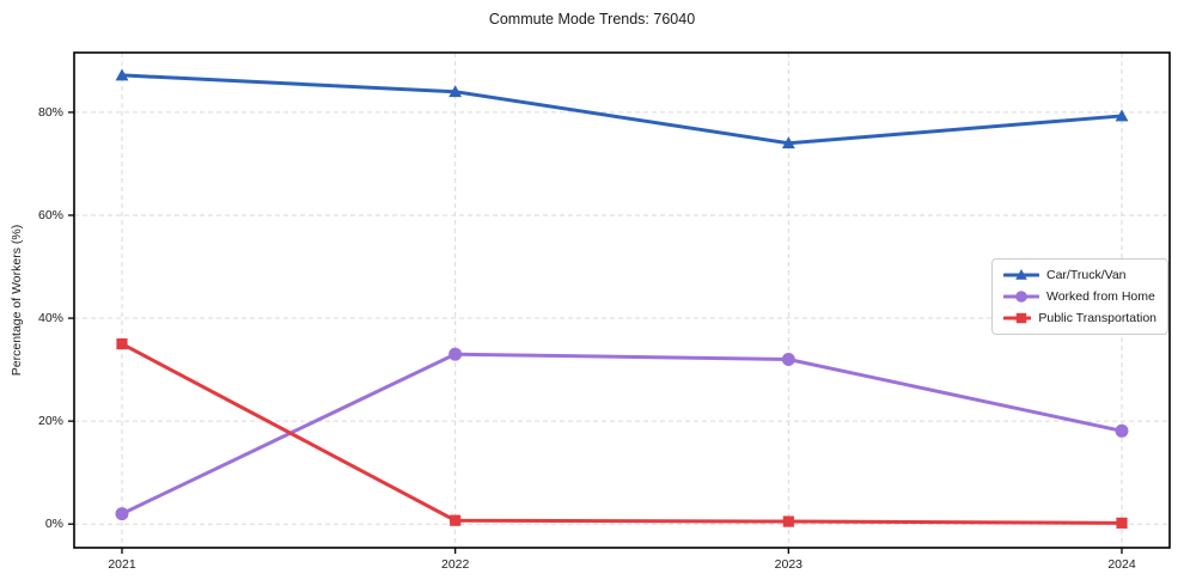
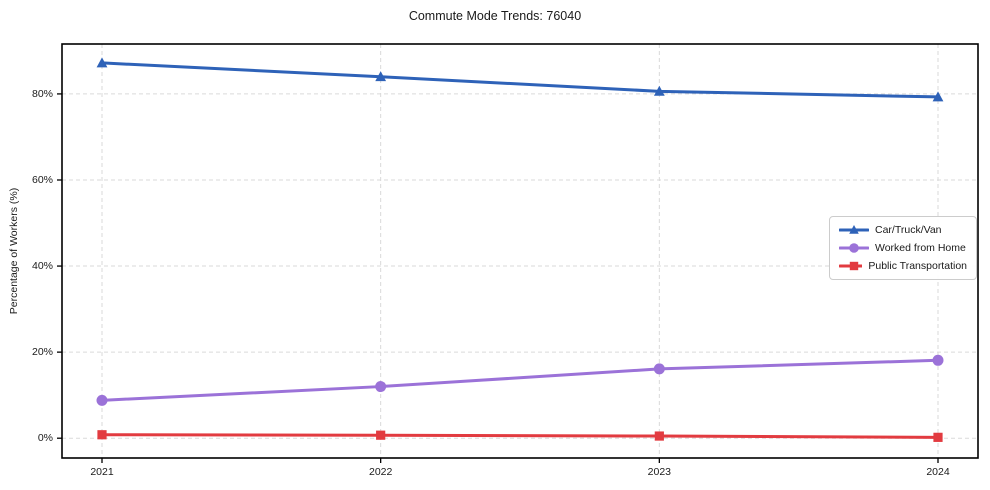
Worked from Home/2021: 2% -> 9%
Public Transportation/2021: 35% -> 1%
Worked from Home/2022: 33% -> 12%
Car/Truck/Van/2023: 74% -> 81%
Worked from Home/2023: 32% -> 16%
